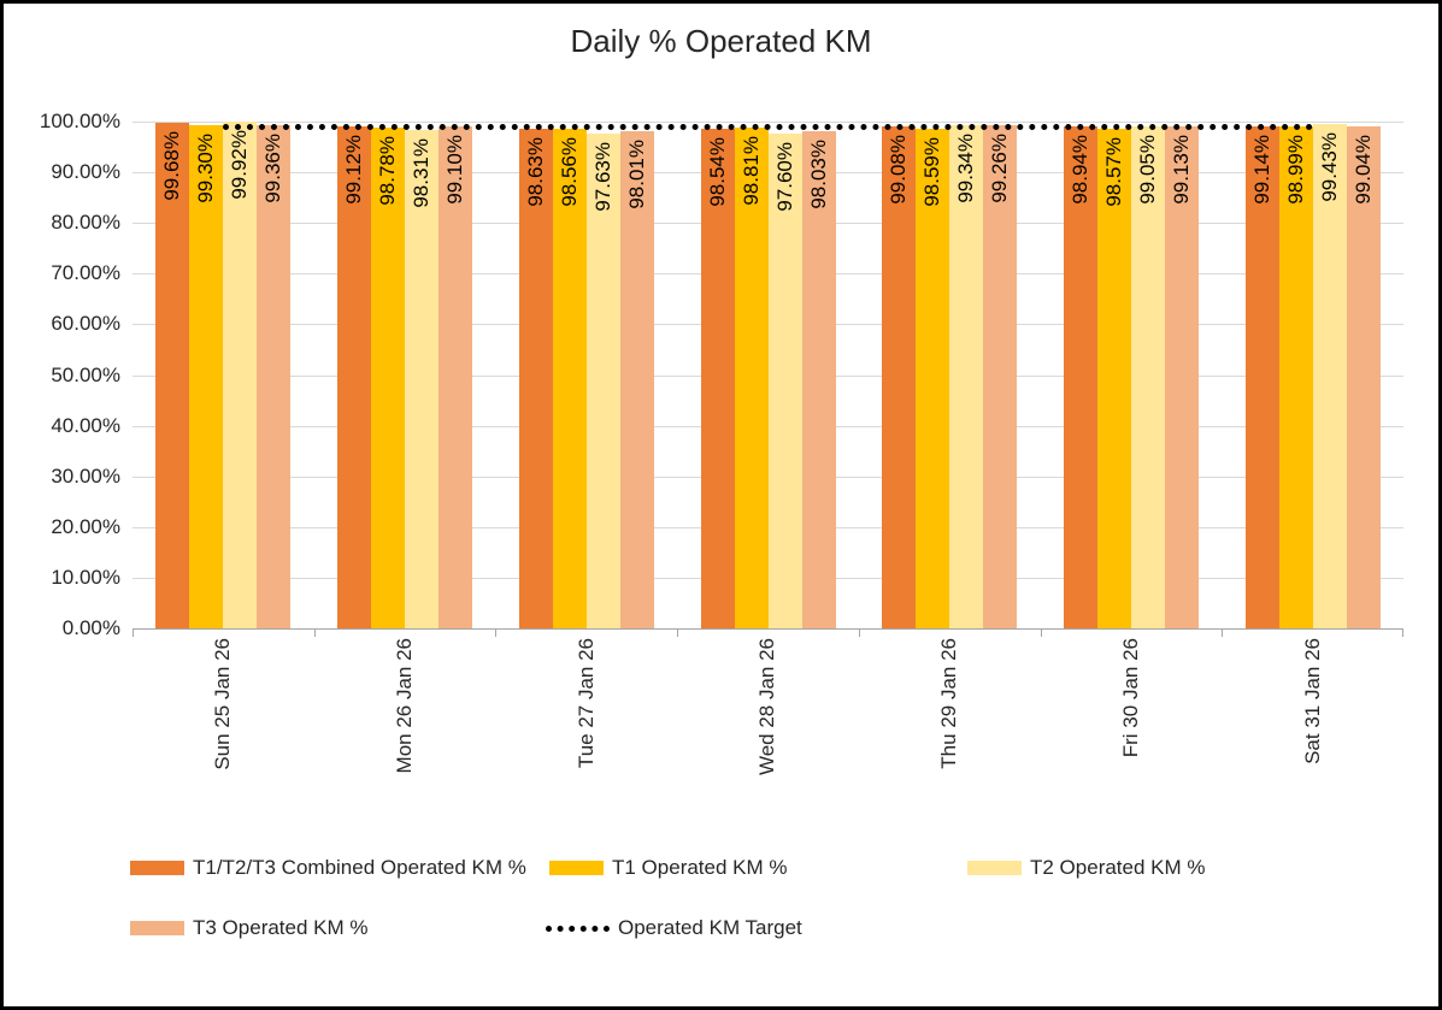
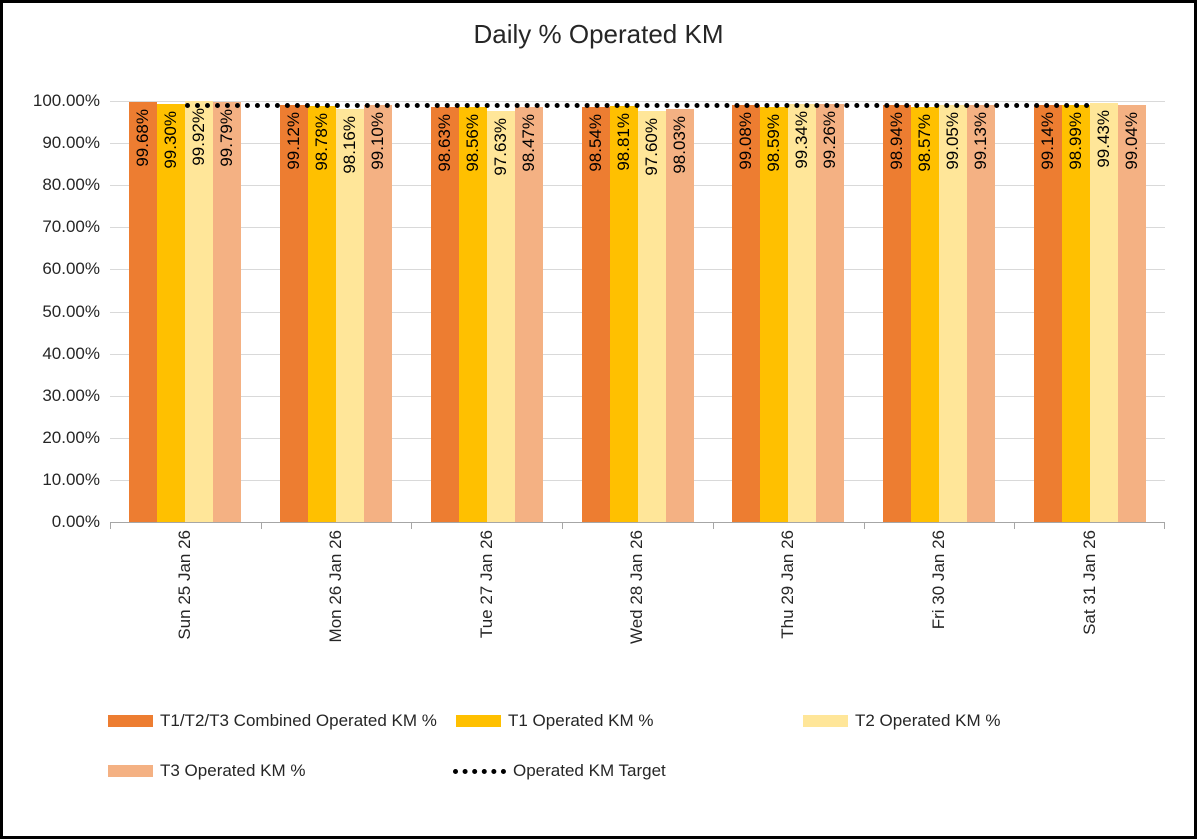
T3 Operated KM %/Sun 25 Jan 26: 99.36% -> 99.79%
T2 Operated KM %/Mon 26 Jan 26: 98.31% -> 98.16%
T3 Operated KM %/Tue 27 Jan 26: 98.01% -> 98.47%
